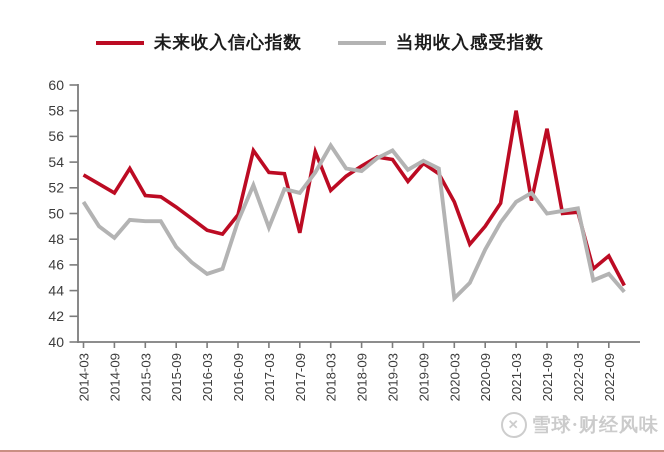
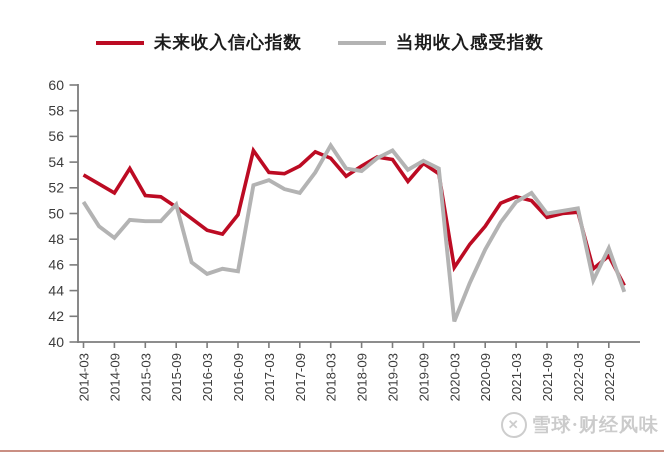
当期收入感受指数/2015-09: 47.4 -> 50.7
当期收入感受指数/2016-09: 49.4 -> 45.5
当期收入感受指数/2017-03: 48.9 -> 52.6
未来收入信心指数/2017-09: 48.5 -> 53.7
未来收入信心指数/2018-03: 51.8 -> 54.3
未来收入信心指数/2020-03: 50.9 -> 45.8
当期收入感受指数/2020-03: 43.4 -> 41.6
未来收入信心指数/2021-03: 58.0 -> 51.3
未来收入信心指数/2021-09: 56.6 -> 49.7
当期收入感受指数/2022-09: 45.3 -> 47.3
